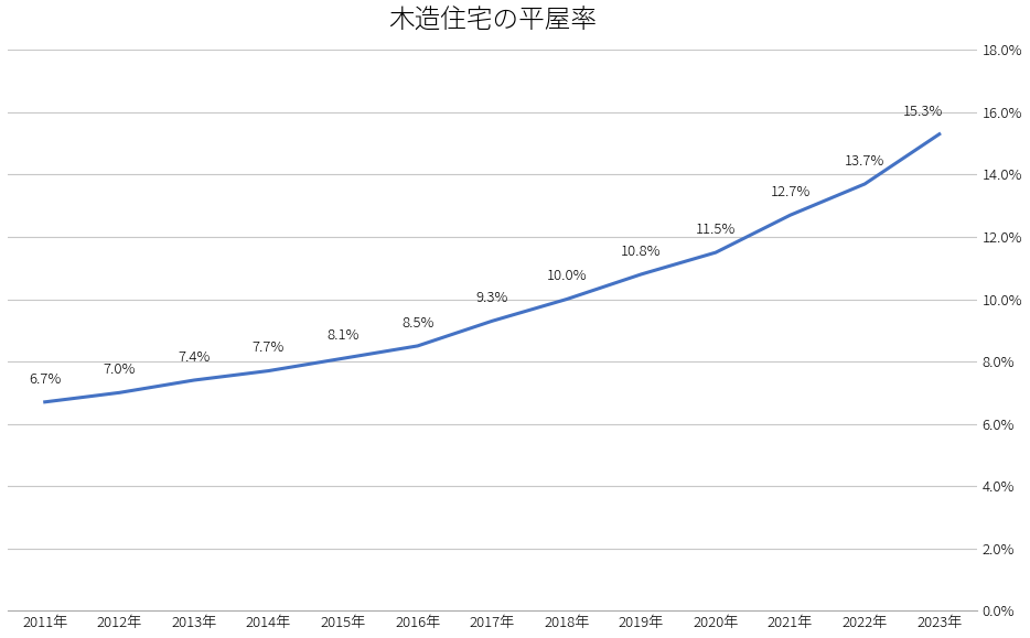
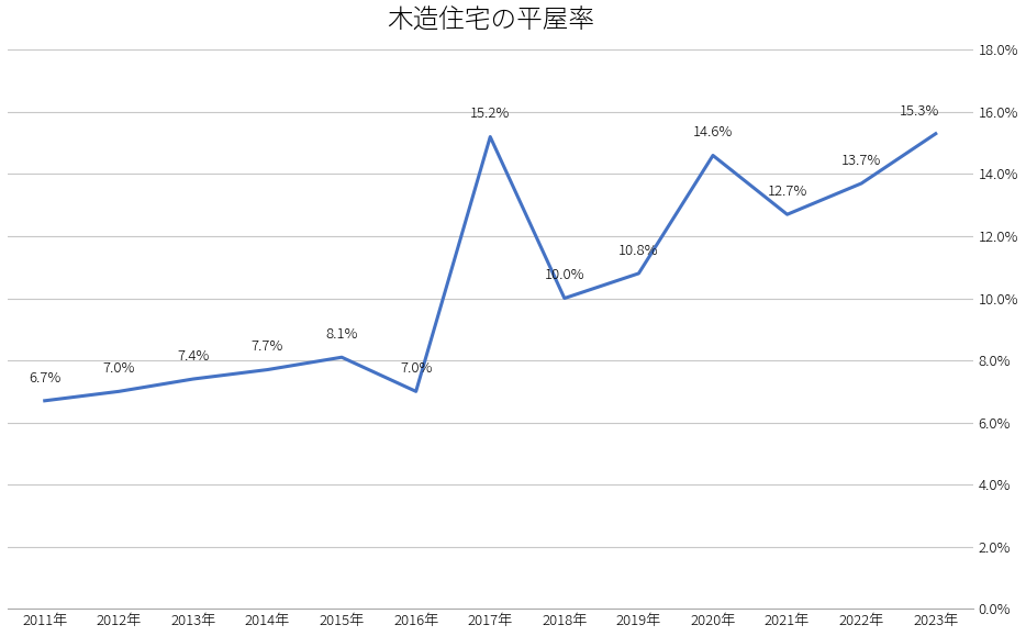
2016年: 8.5% -> 7.0%
2017年: 9.3% -> 15.2%
2020年: 11.5% -> 14.6%
